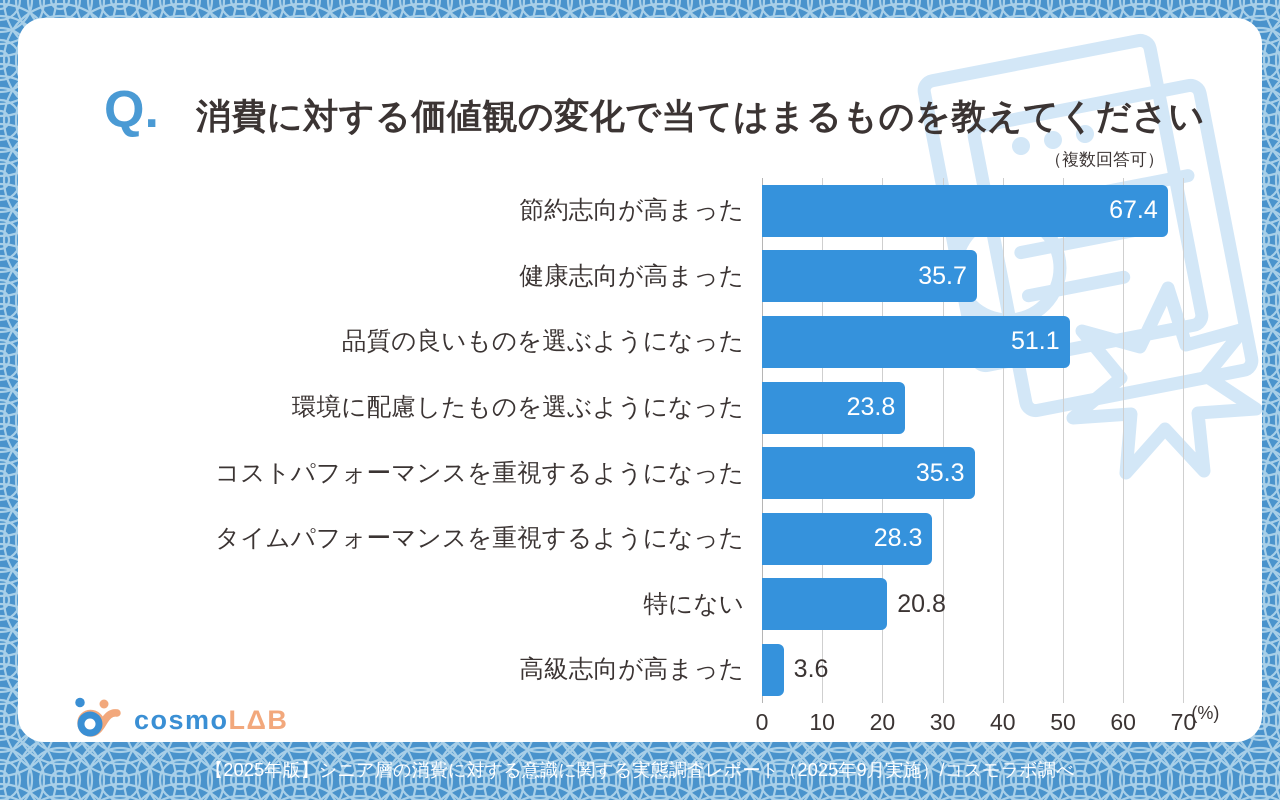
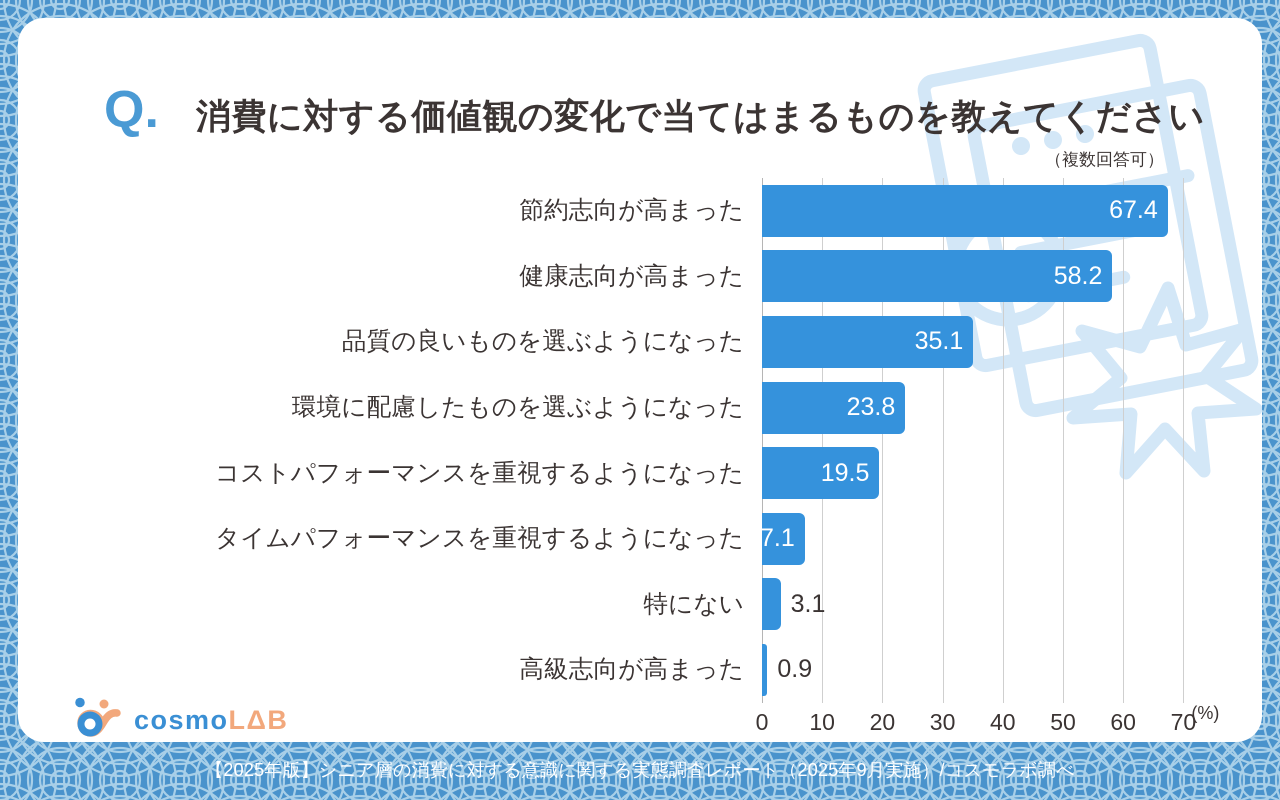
健康志向が高まった: 35.7 -> 58.2
品質の良いものを選ぶようになった: 51.1 -> 35.1
コストパフォーマンスを重視するようになった: 35.3 -> 19.5
タイムパフォーマンスを重視するようになった: 28.3 -> 7.1
特にない: 20.8 -> 3.1
高級志向が高まった: 3.6 -> 0.9
